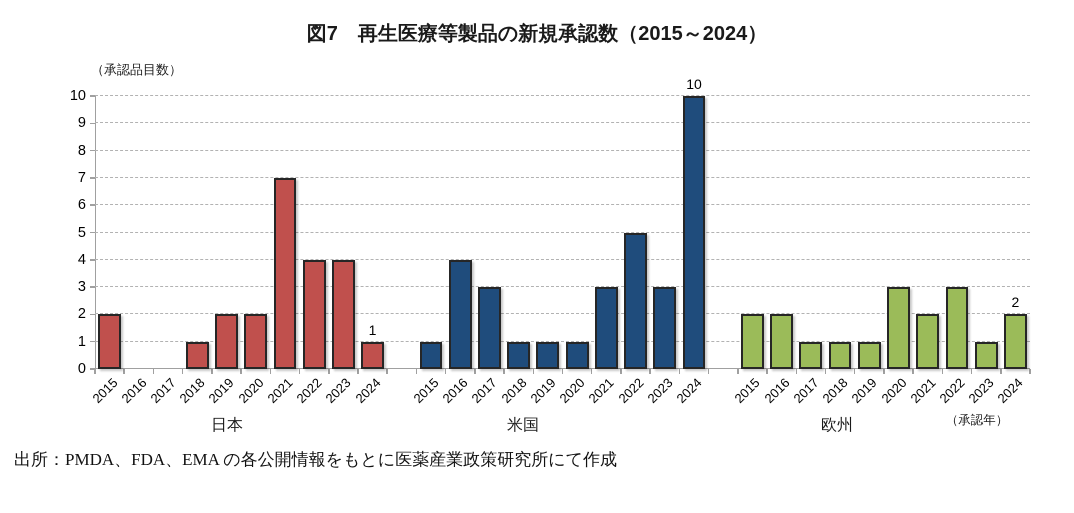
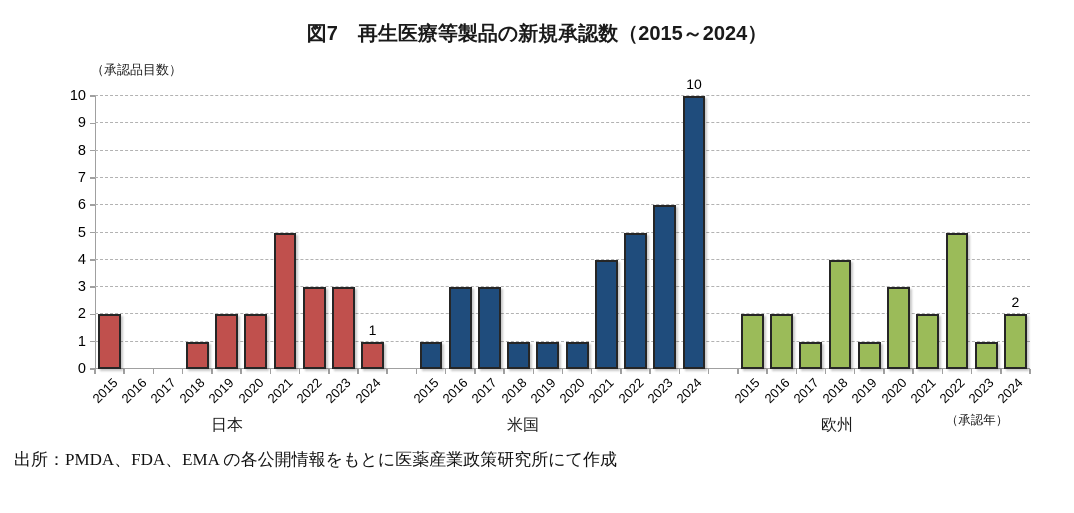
米国/2016: 4 -> 3
欧州/2018: 1 -> 4
日本/2021: 7 -> 5
米国/2021: 3 -> 4
日本/2022: 4 -> 3
欧州/2022: 3 -> 5
日本/2023: 4 -> 3
米国/2023: 3 -> 6
